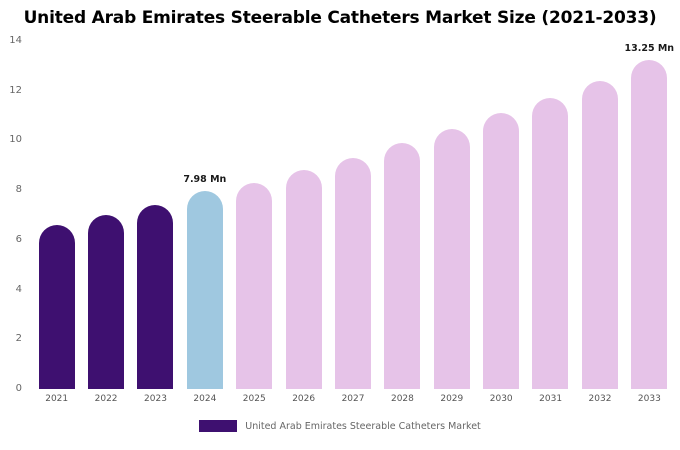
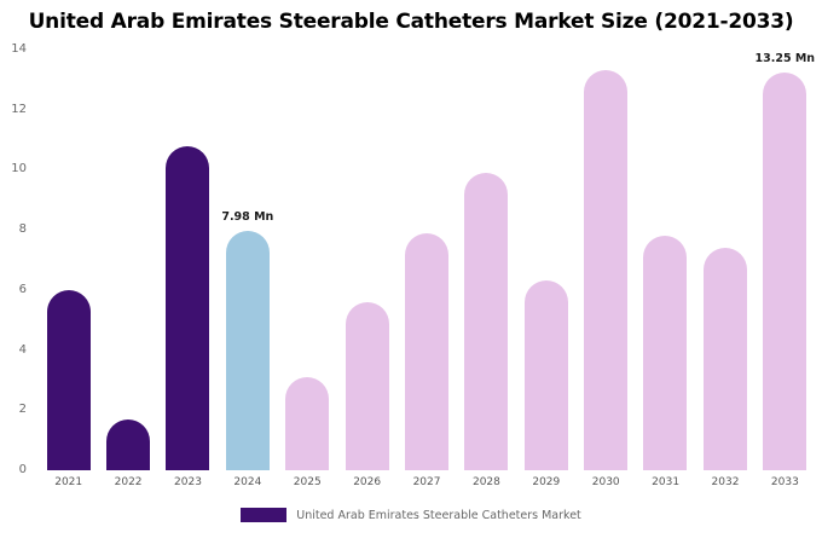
2021: 6.6 -> 6.0
2022: 7.0 -> 1.7
2023: 7.4 -> 10.8
2025: 8.3 -> 3.1
2026: 8.8 -> 5.6
2027: 9.3 -> 7.9
2029: 10.4 -> 6.3
2030: 11.1 -> 13.3
2031: 11.7 -> 7.8
2032: 12.4 -> 7.4
